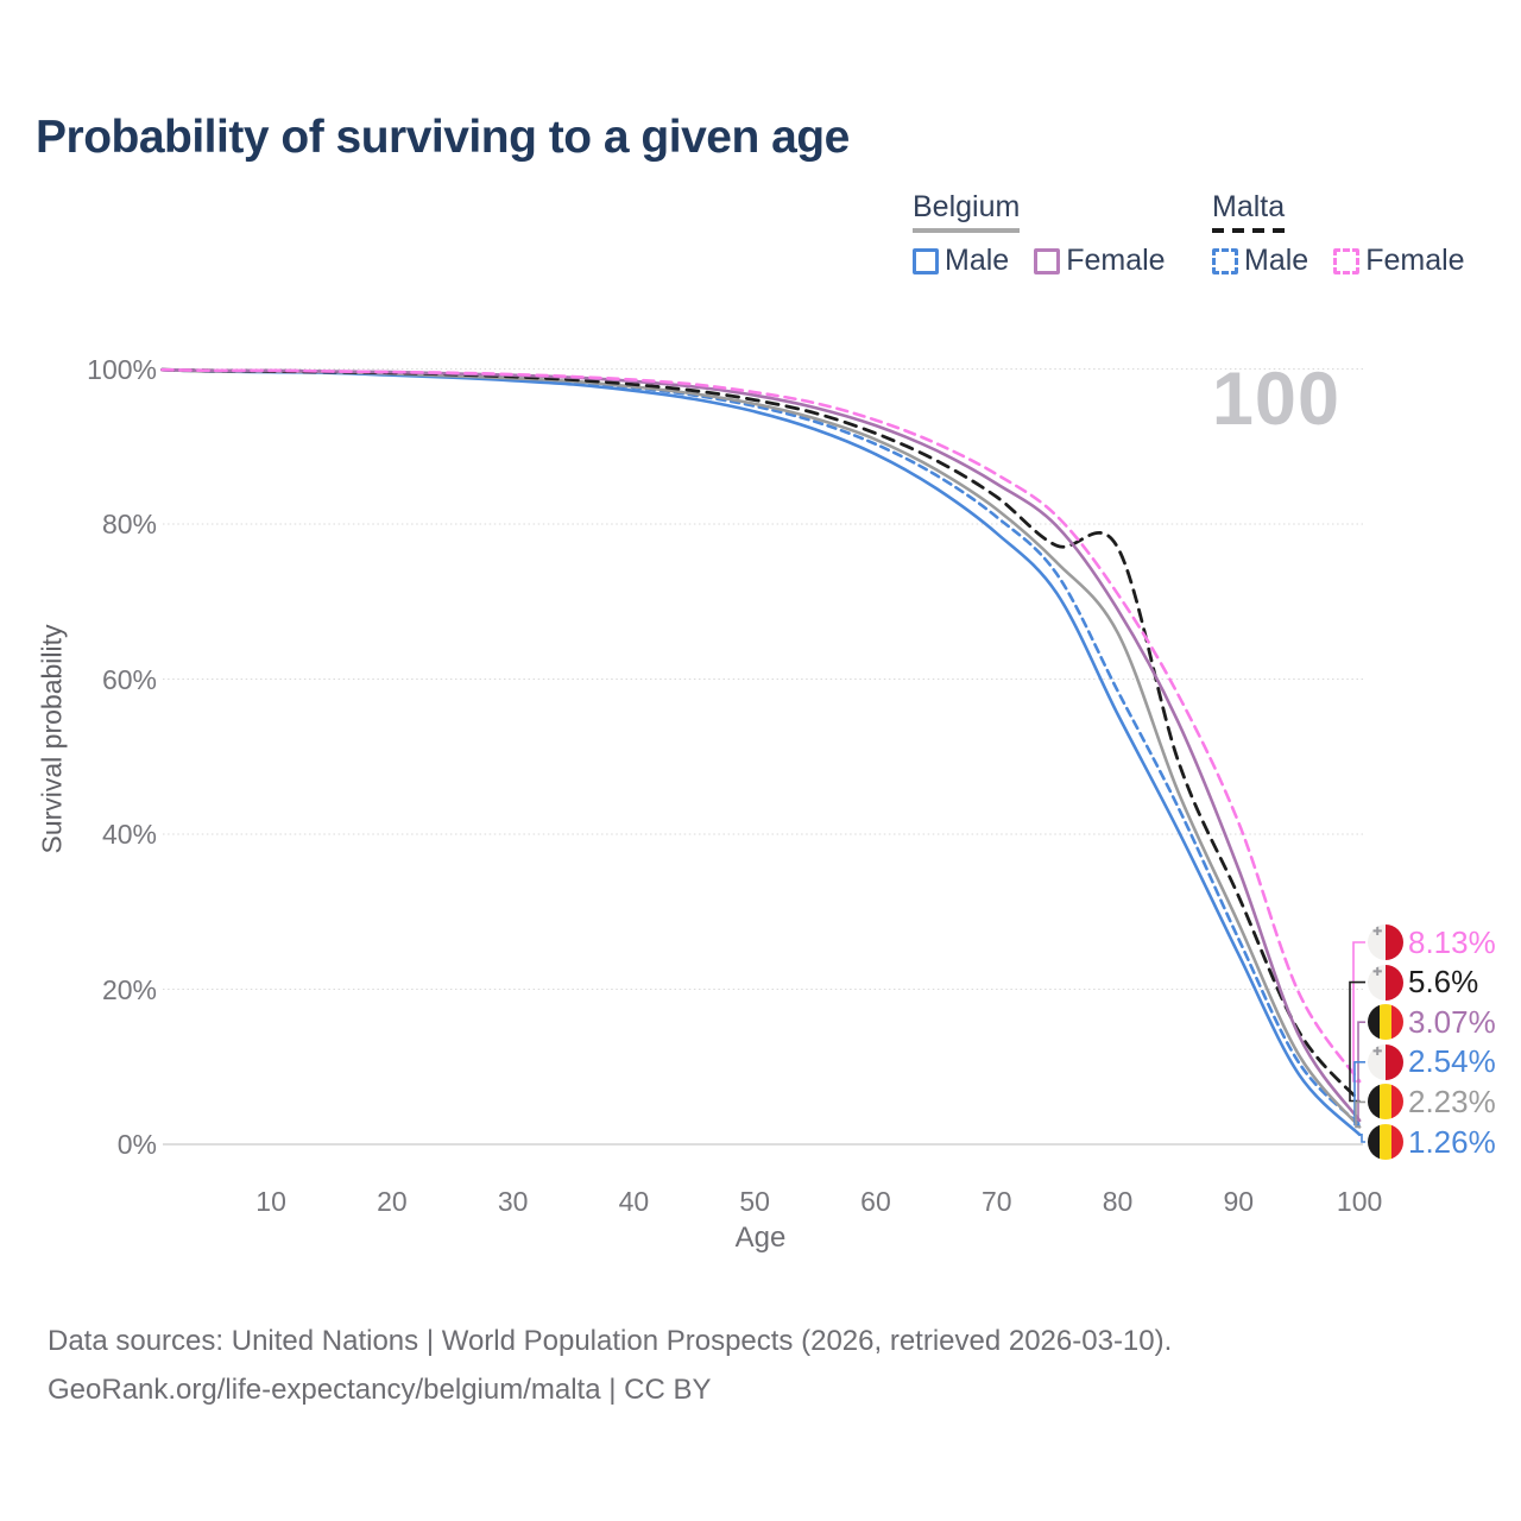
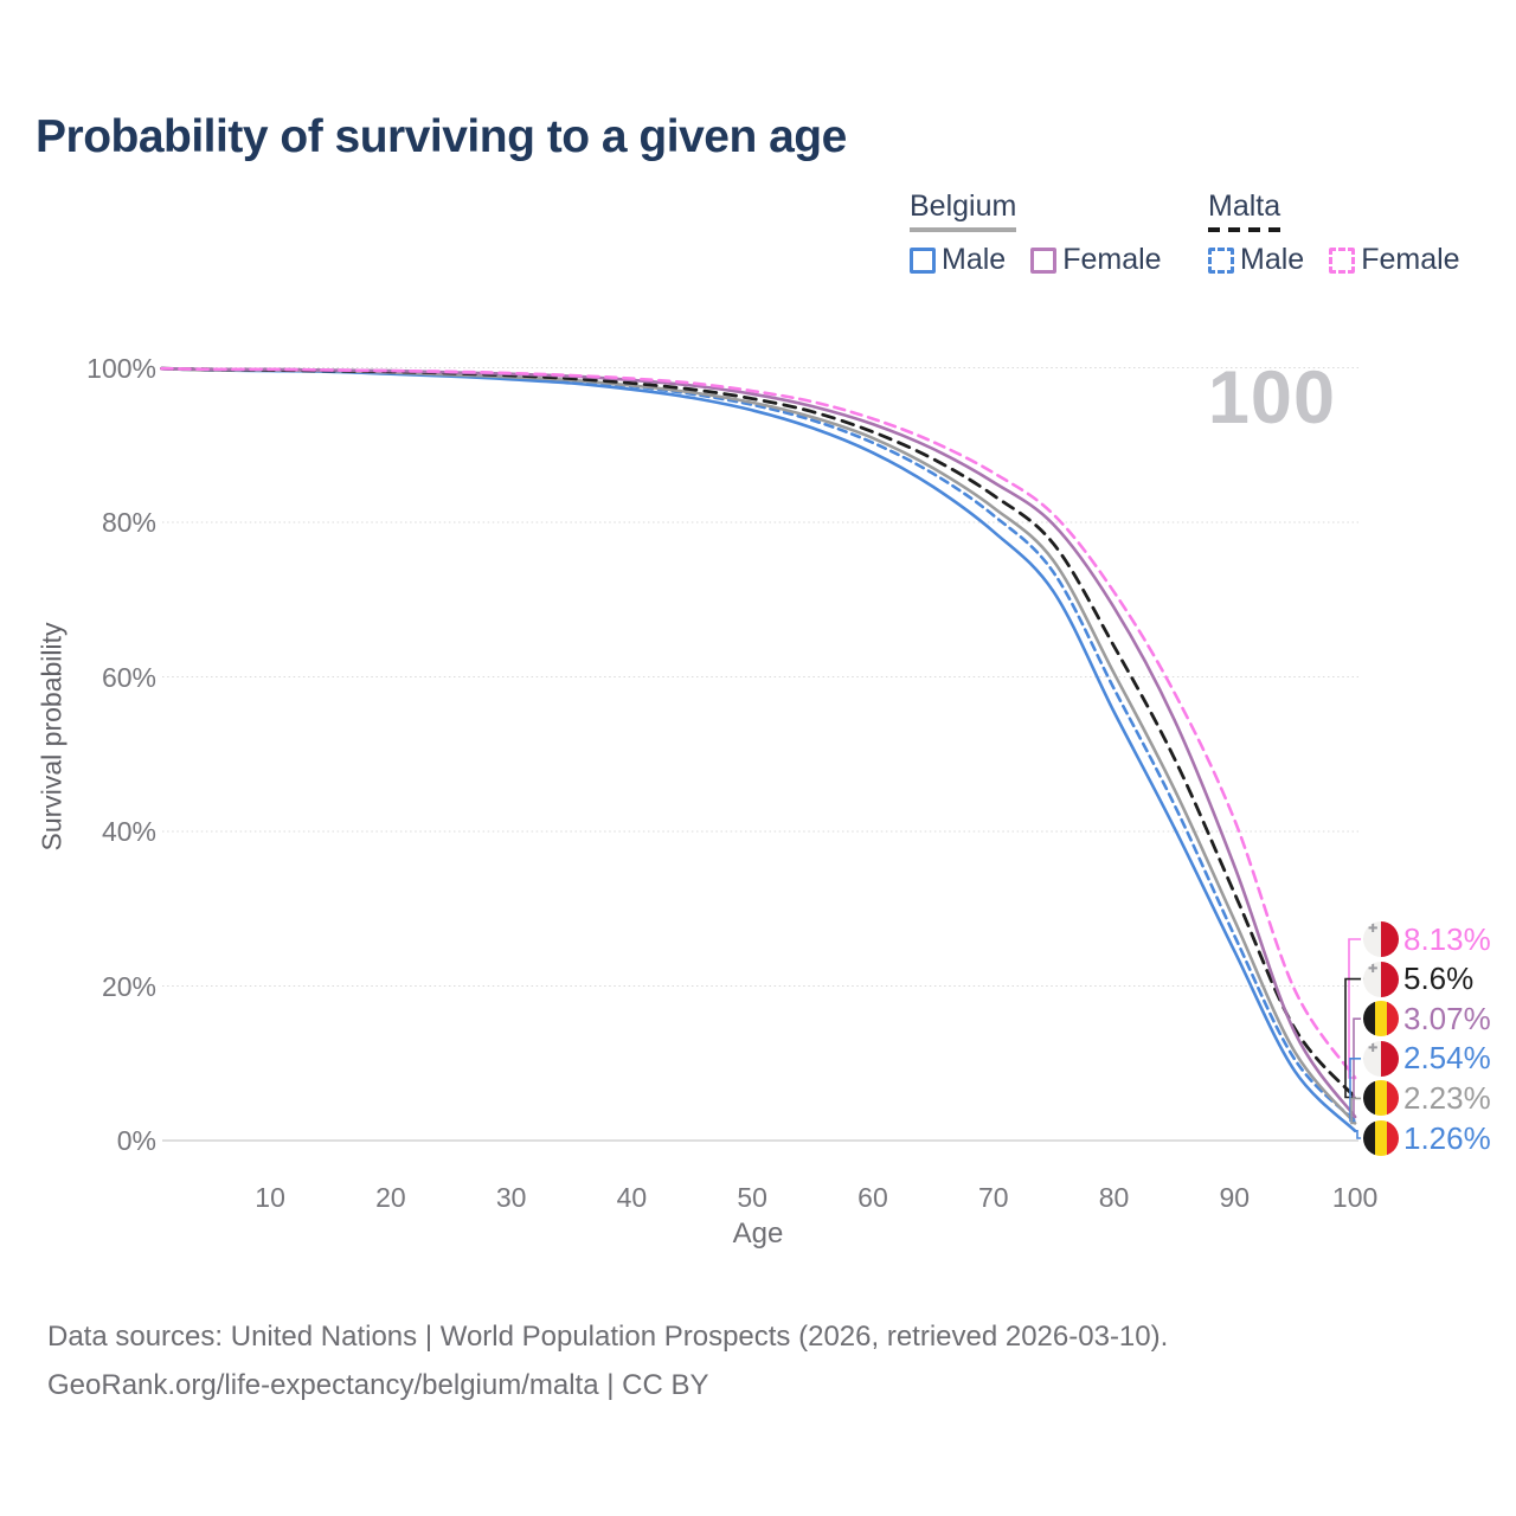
Belgium/80: 66% -> 60%
Malta/80: 77% -> 64%
